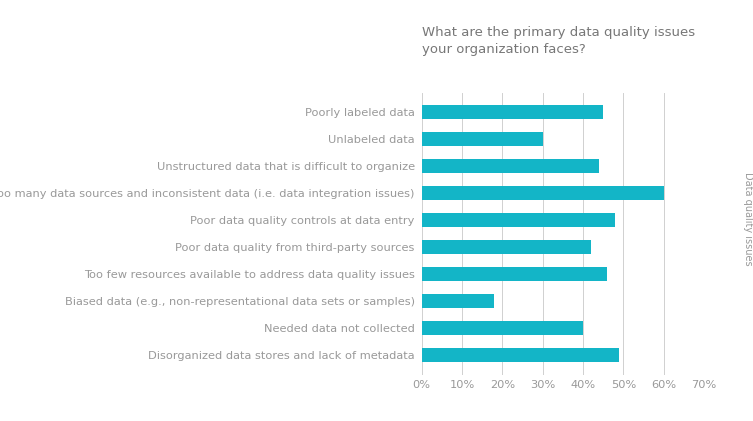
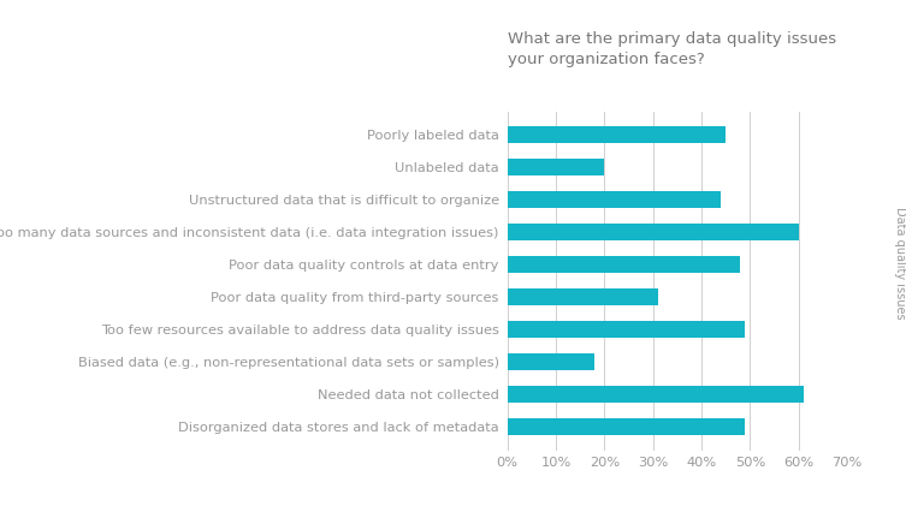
Unlabeled data: 30% -> 20%
Poor data quality from third-party sources: 42% -> 31%
Too few resources available to address data quality issues: 46% -> 49%
Needed data not collected: 40% -> 61%
